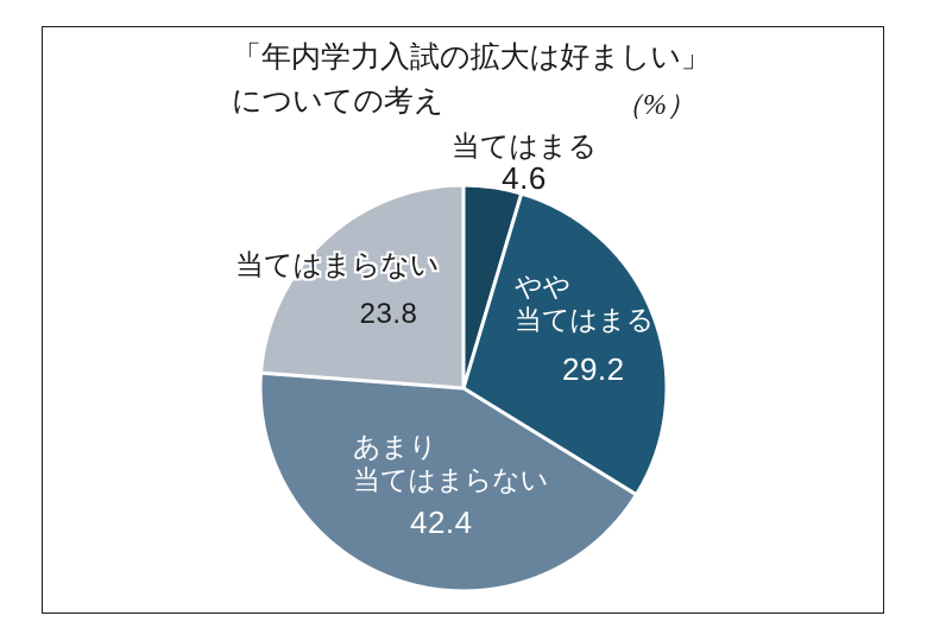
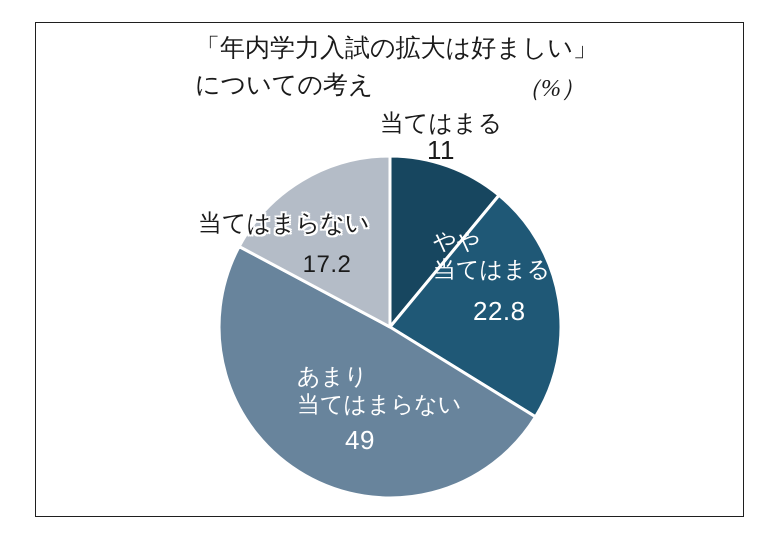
当てはまる: 4.6 -> 11
やや当てはまる: 29.2 -> 22.8
あまり当てはまらない: 42.4 -> 49
当てはまらない: 23.8 -> 17.2
